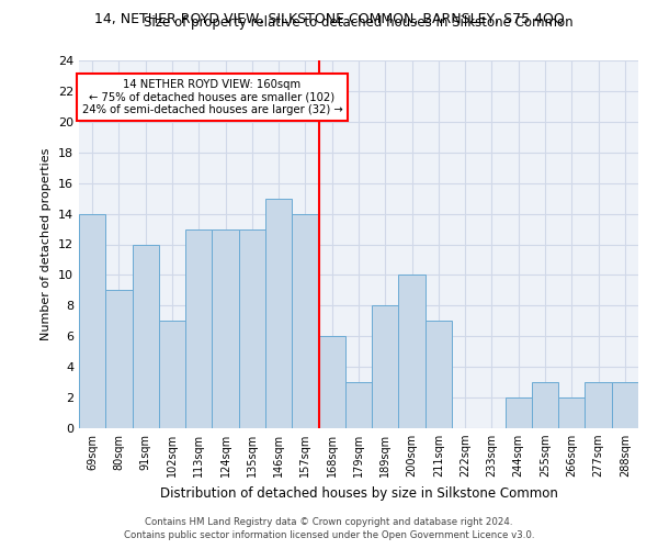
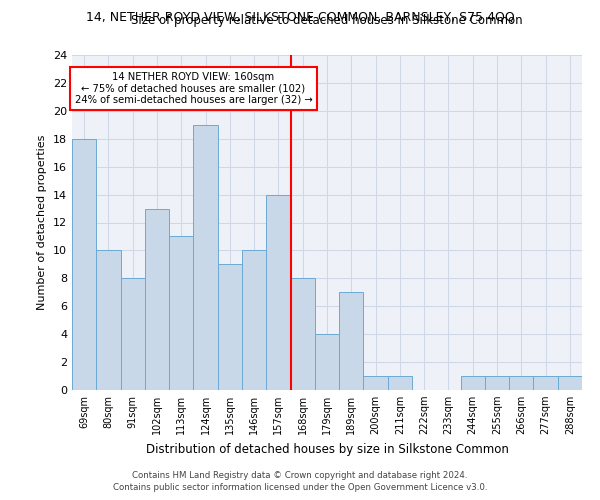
69sqm: 14 -> 18
80sqm: 9 -> 10
91sqm: 12 -> 8
102sqm: 7 -> 13
113sqm: 13 -> 11
124sqm: 13 -> 19
135sqm: 13 -> 9
146sqm: 15 -> 10
168sqm: 6 -> 8
179sqm: 3 -> 4
189sqm: 8 -> 7
200sqm: 10 -> 1
211sqm: 7 -> 1
244sqm: 2 -> 1
255sqm: 3 -> 1
266sqm: 2 -> 1
277sqm: 3 -> 1
288sqm: 3 -> 1
